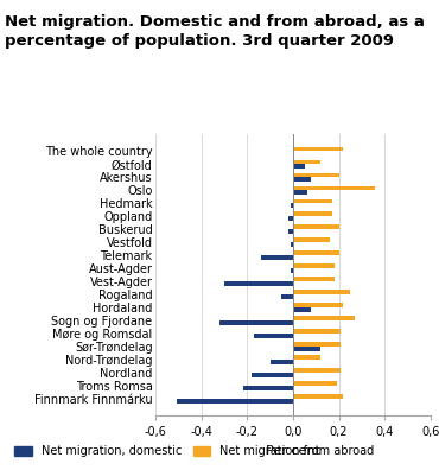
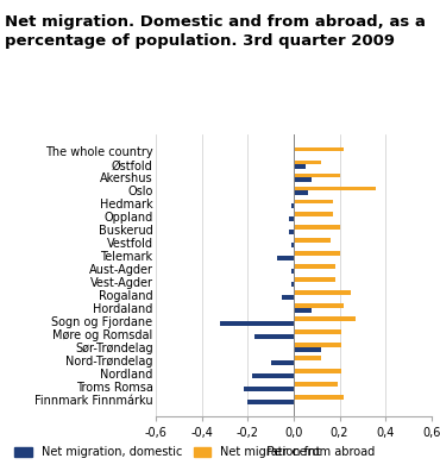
Net migration, domestic/Telemark: -0,14 -> -0,07
Net migration, domestic/Vest-Agder: -0,30 -> -0,01
Net migration, domestic/Finnmark Finnmárku: -0,51 -> -0,20
